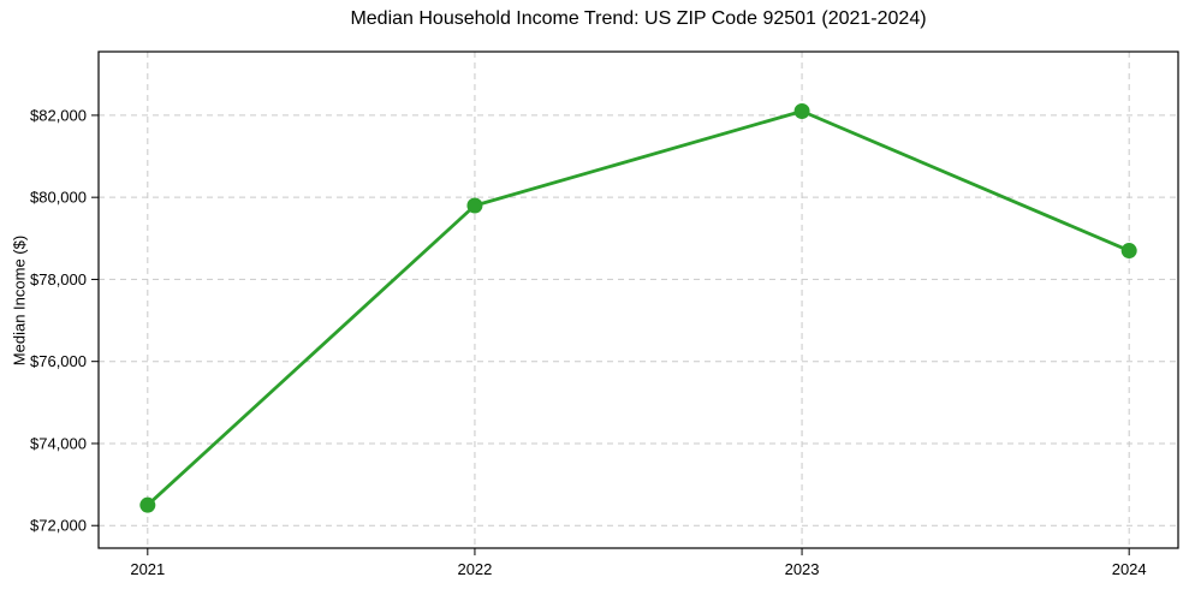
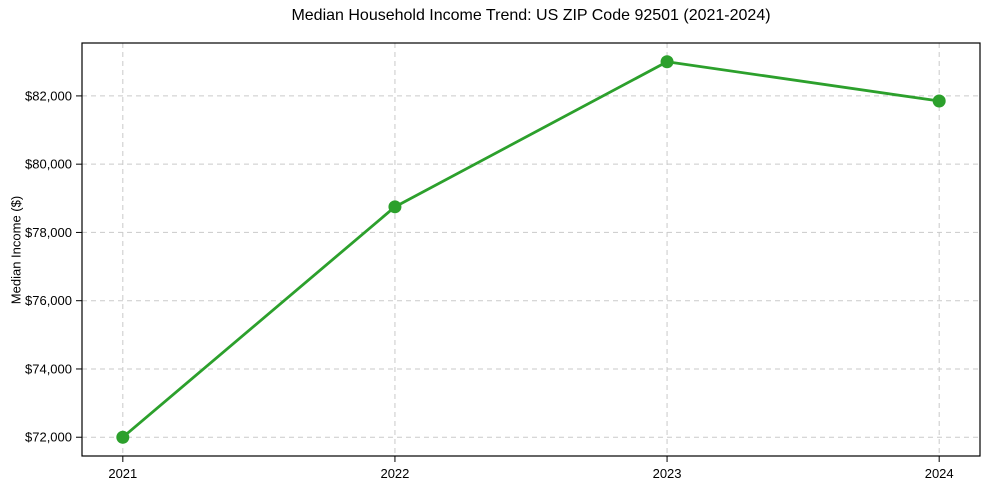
2021: $72500 -> $72000
2022: $79800 -> $78800
2023: $82100 -> $83000
2024: $78700 -> $81800
